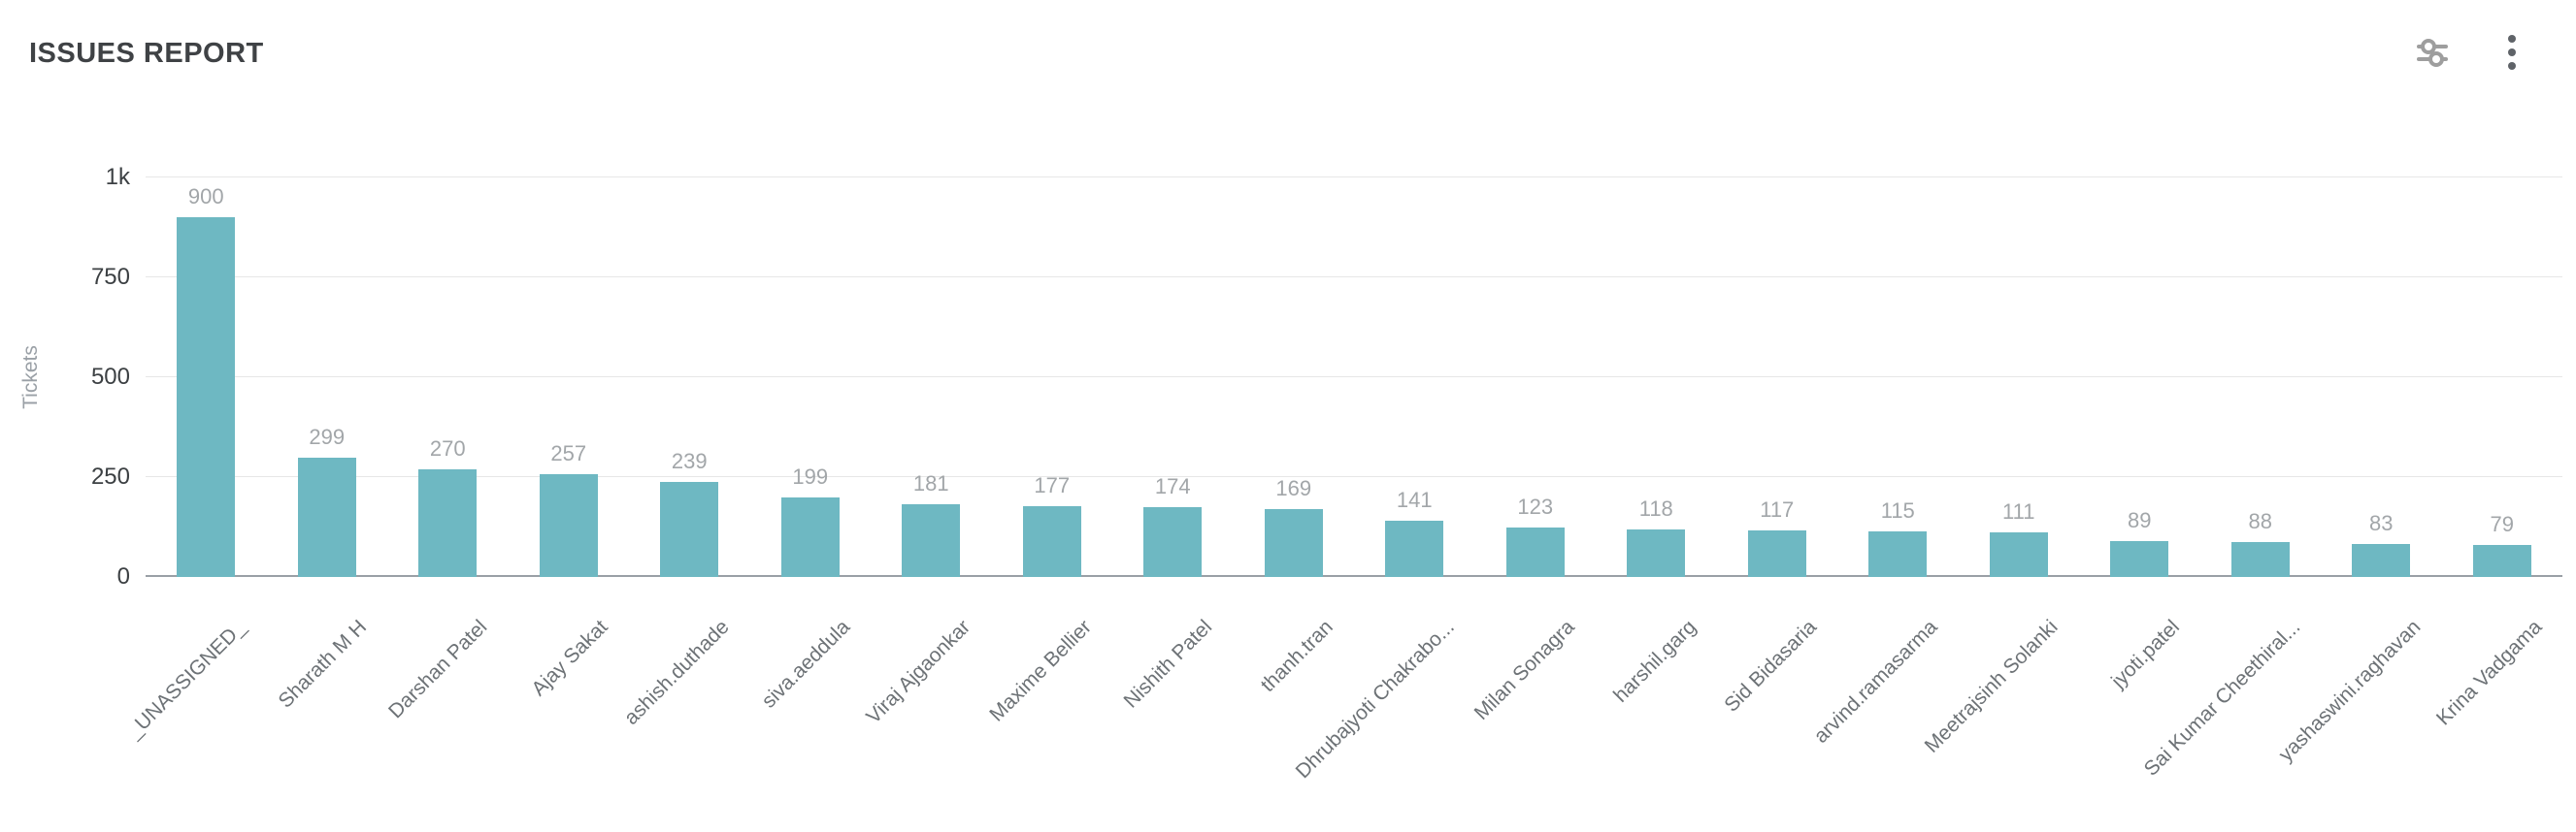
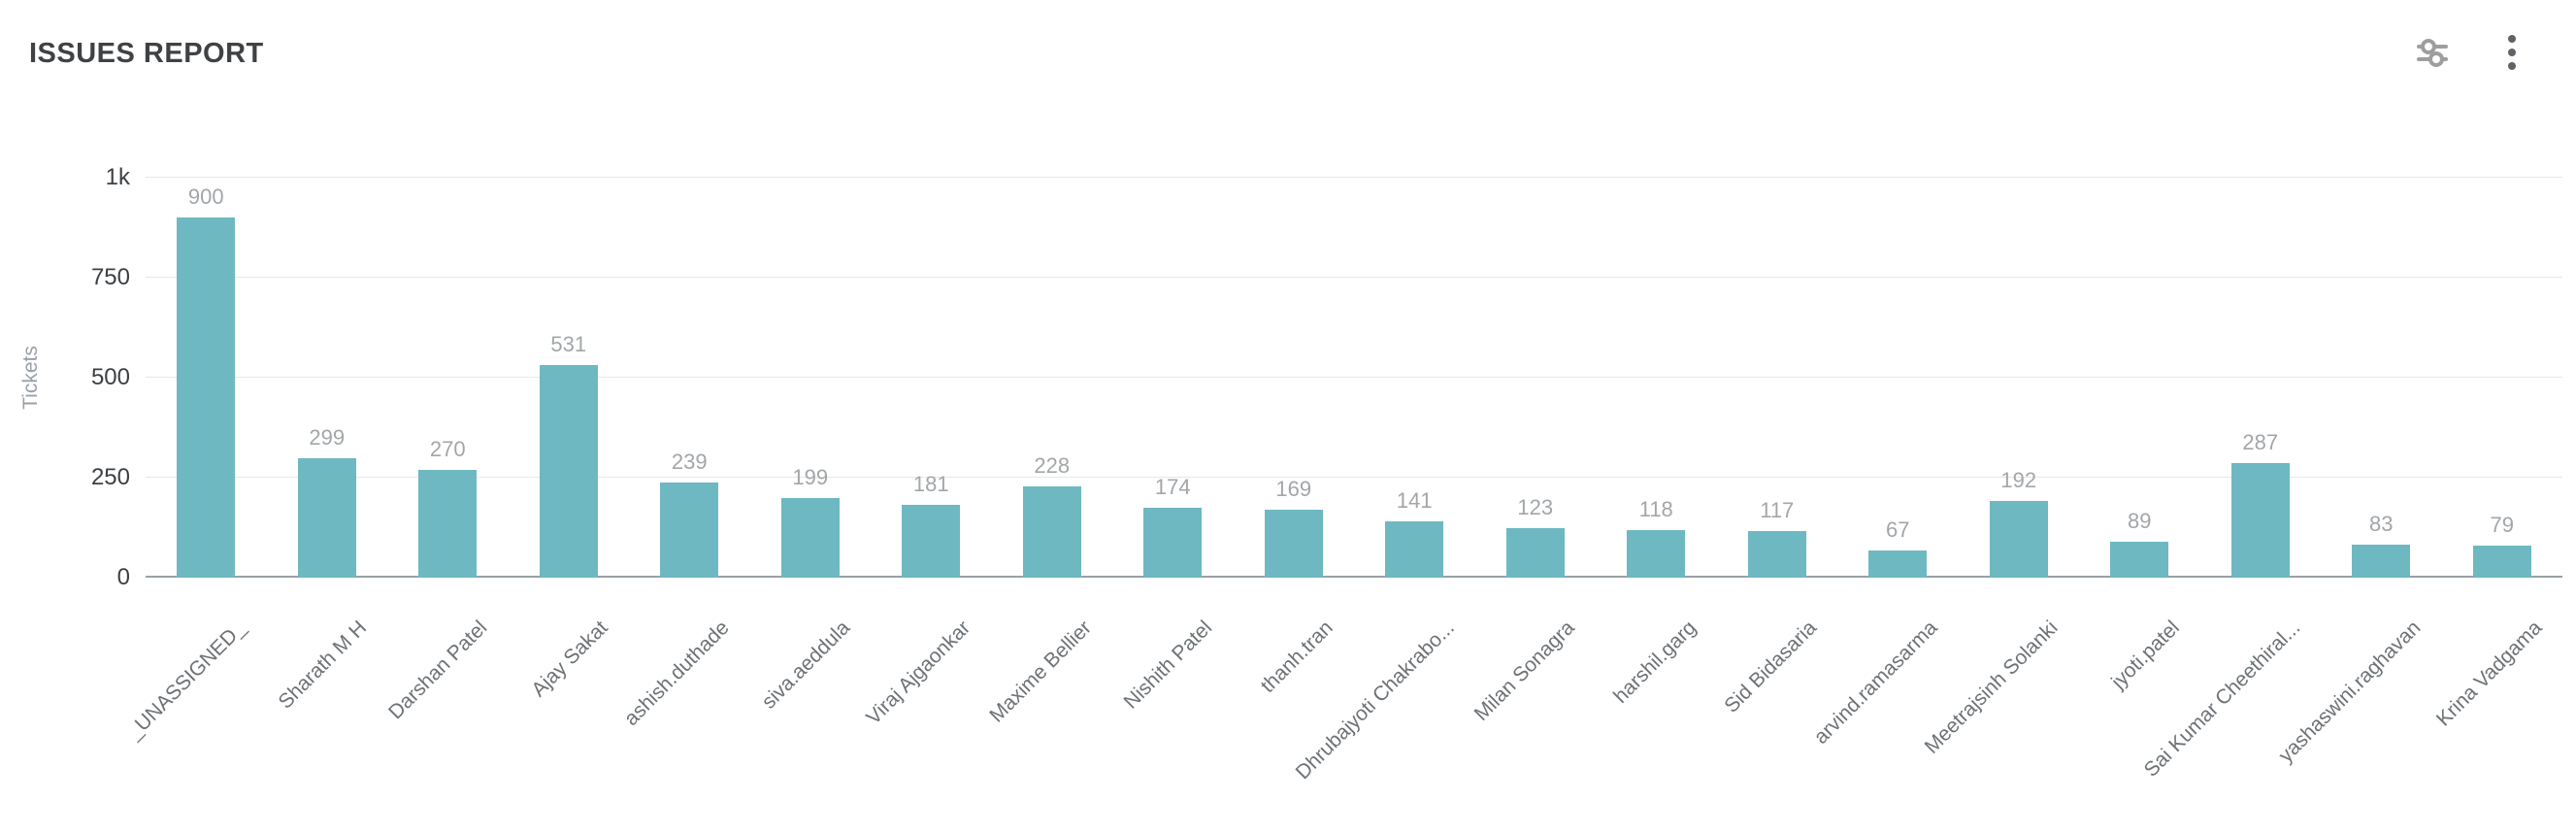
Ajay Sakat: 257 -> 531
Maxime Bellier: 177 -> 228
arvind.ramasarma: 115 -> 67
Meetrajsinh Solanki: 111 -> 192
Sai Kumar Cheethiral...: 88 -> 287
